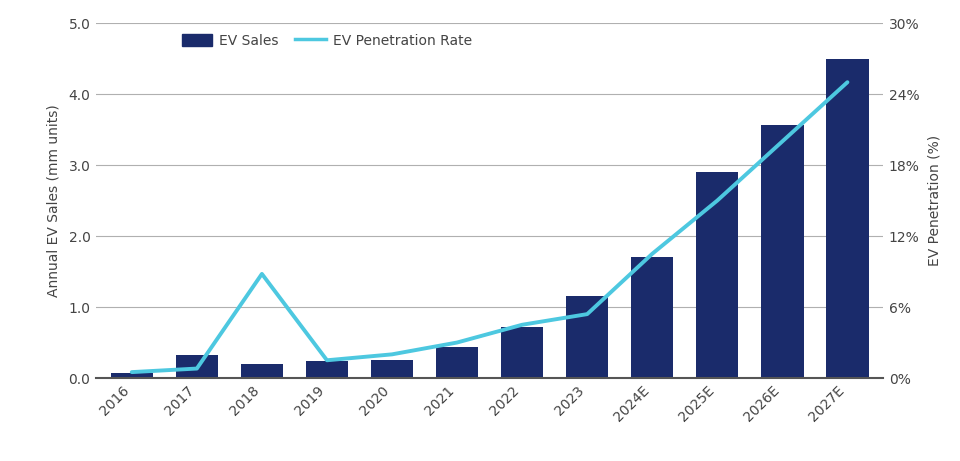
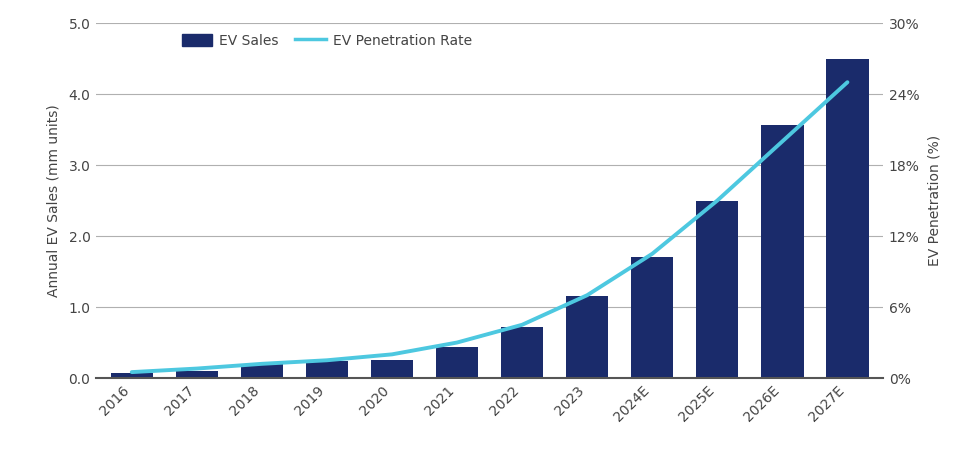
EV Sales/2017: 0.32 -> 0.10
EV Penetration Rate/2018: 8.8% -> 1.2%
EV Penetration Rate/2023: 5.4% -> 7.0%
EV Sales/2025E: 2.90 -> 2.50
